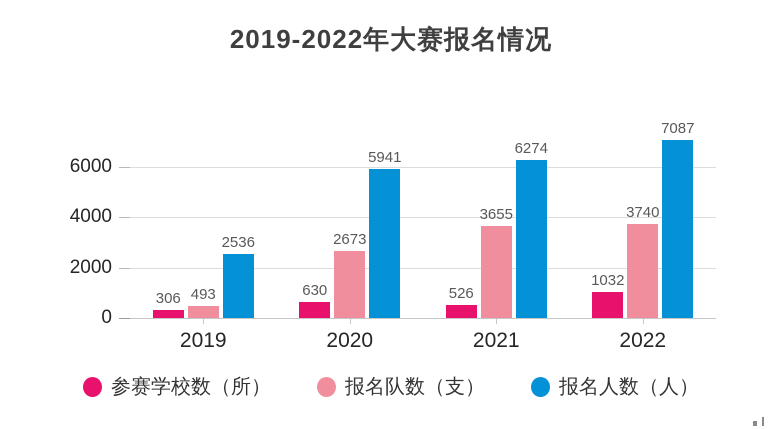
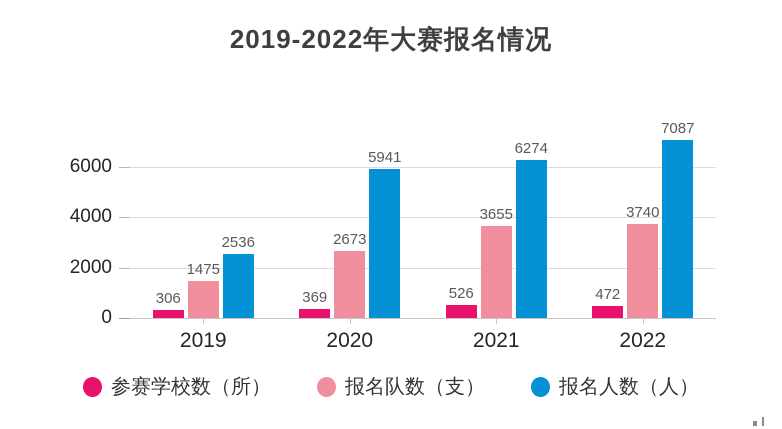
报名队数（支）/2019: 493 -> 1475
参赛学校数（所）/2020: 630 -> 369
参赛学校数（所）/2022: 1032 -> 472
